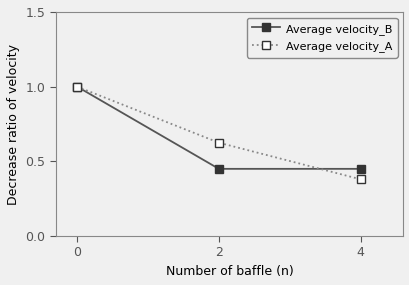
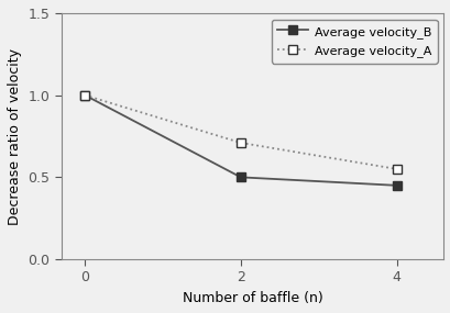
Average velocity_B/2: 0.45 -> 0.50
Average velocity_A/2: 0.62 -> 0.71
Average velocity_A/4: 0.38 -> 0.55
